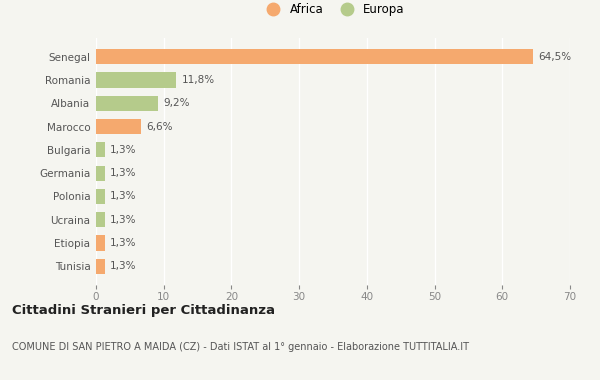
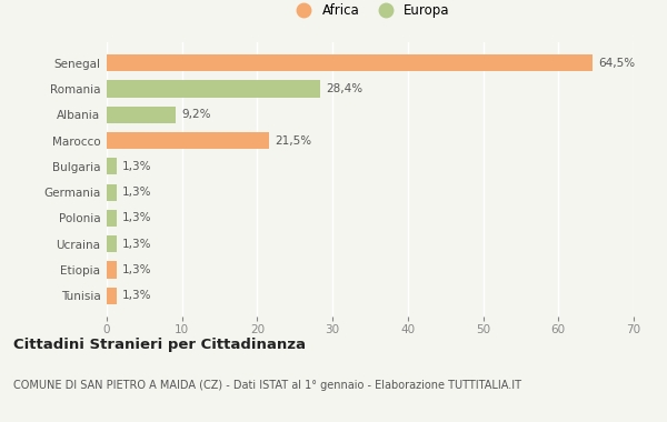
Romania: 11,8% -> 28,4%
Marocco: 6,6% -> 21,5%
